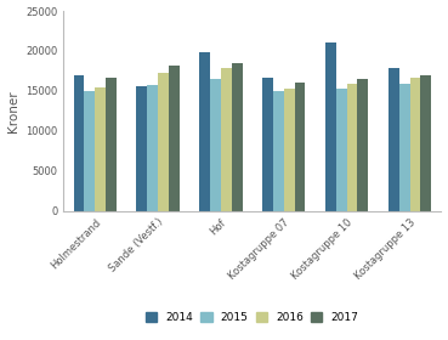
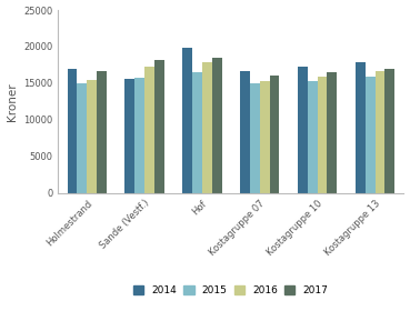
2014/Kostagruppe 10: 21000 -> 17200
